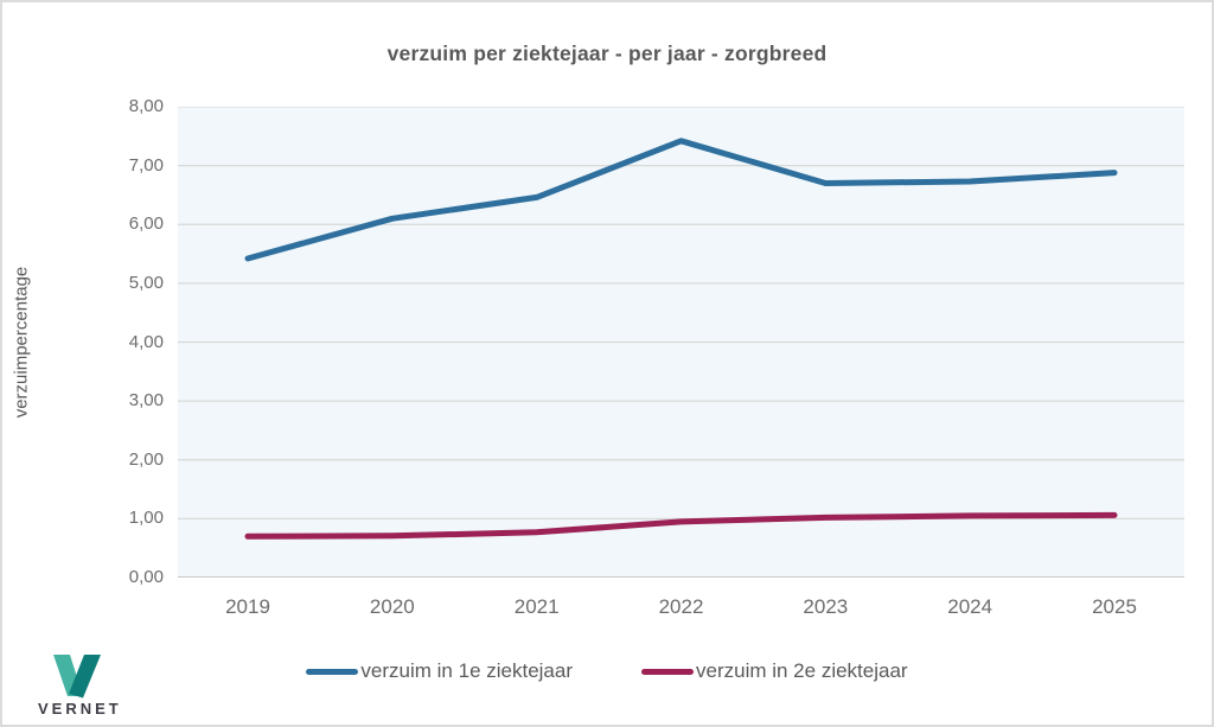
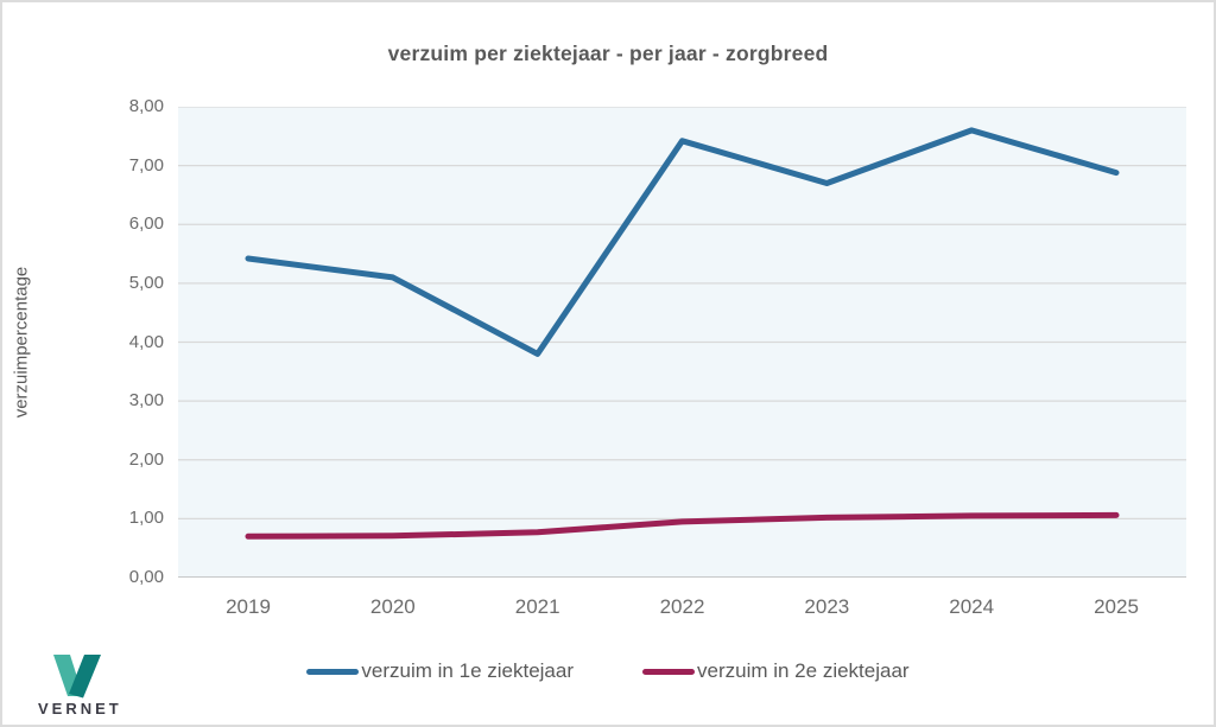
verzuim in 1e ziektejaar/2020: 6,1 -> 5,1
verzuim in 1e ziektejaar/2021: 6,5 -> 3,8
verzuim in 1e ziektejaar/2024: 6,7 -> 7,6
